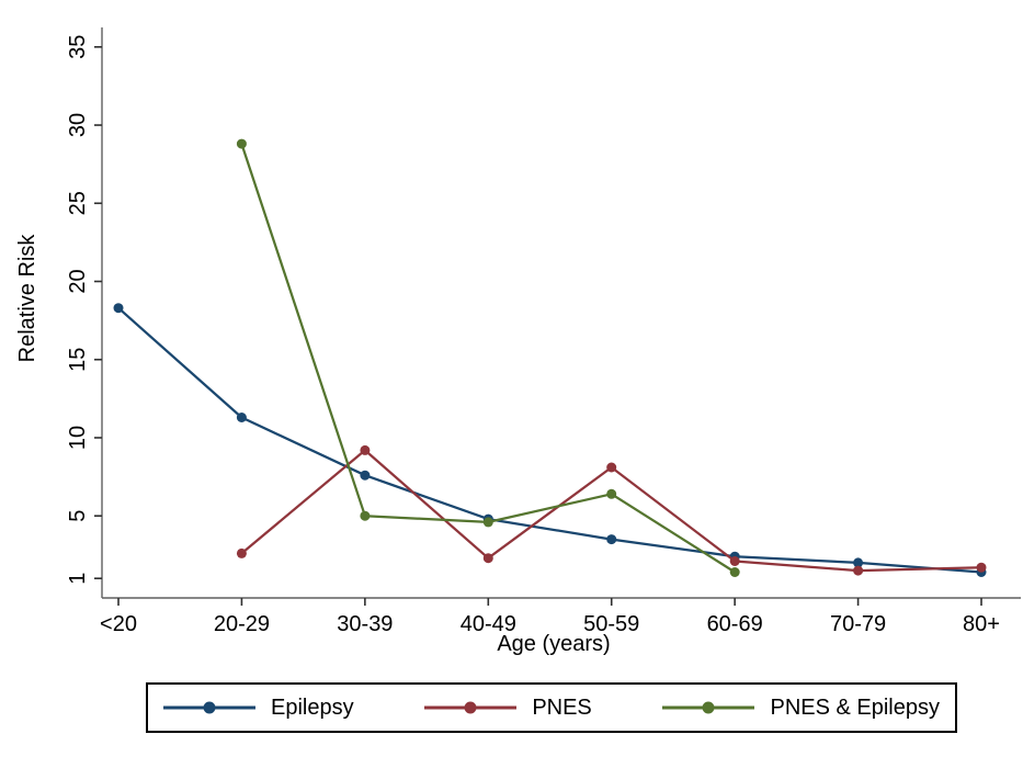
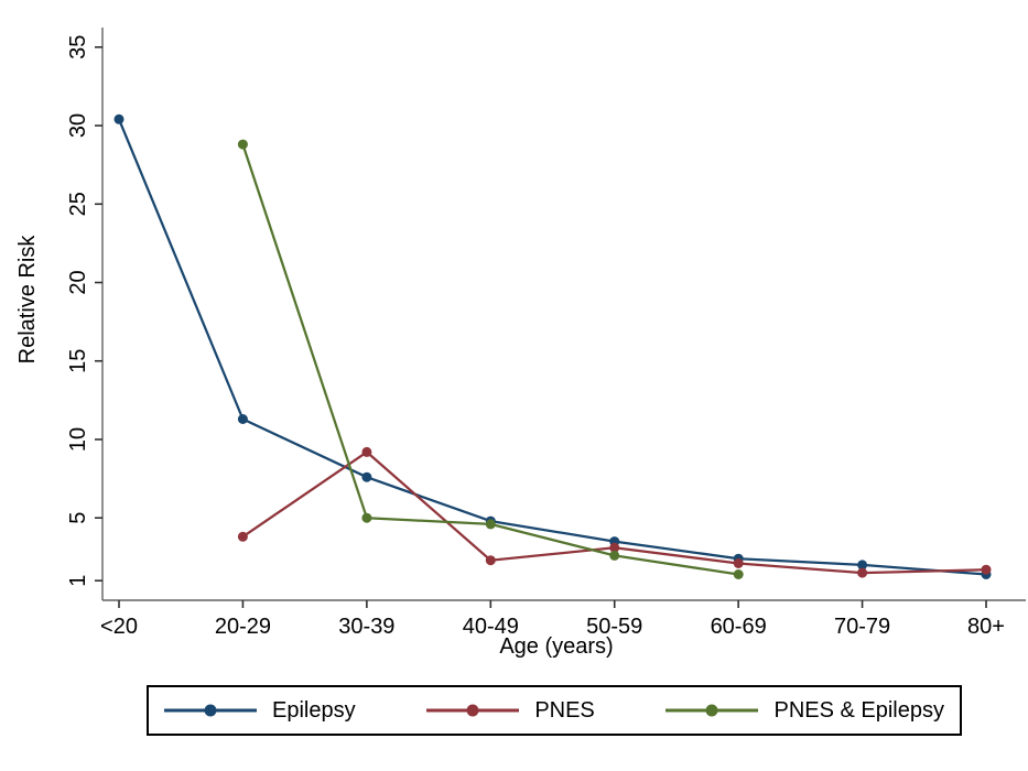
Epilepsy/<20: 18.3 -> 30.4
PNES/20-29: 2.6 -> 3.8
PNES/50-59: 8.1 -> 3.1
PNES & Epilepsy/50-59: 6.4 -> 2.6
